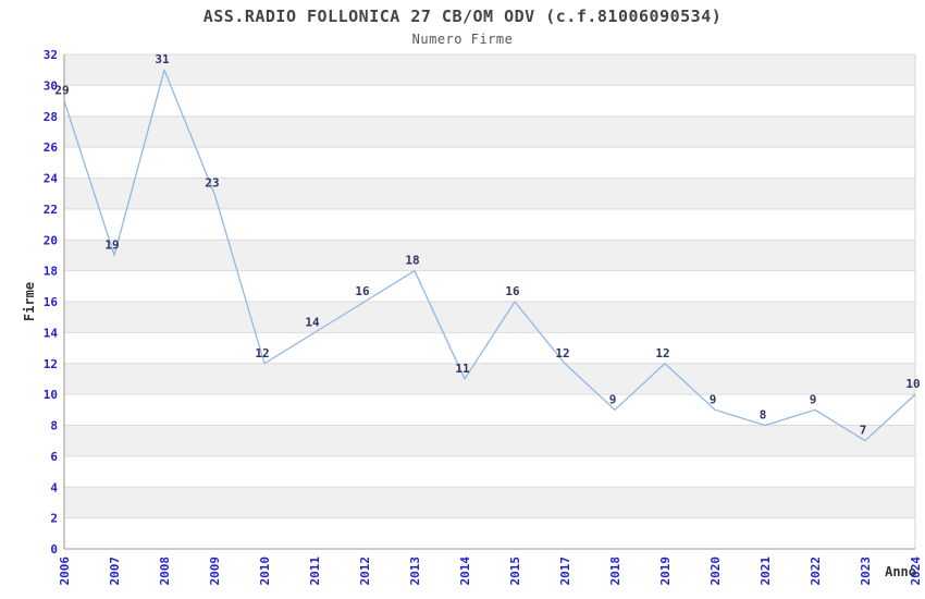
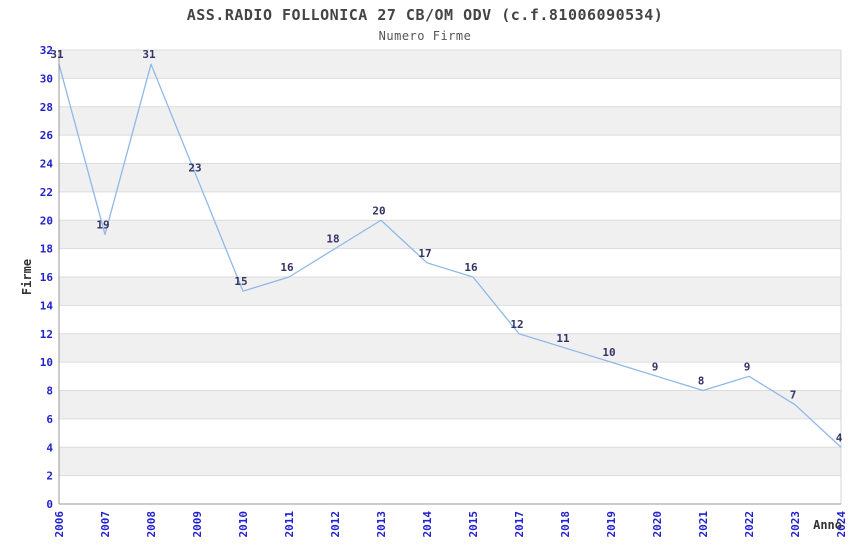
2006: 29 -> 31
2010: 12 -> 15
2011: 14 -> 16
2012: 16 -> 18
2013: 18 -> 20
2014: 11 -> 17
2018: 9 -> 11
2019: 12 -> 10
2024: 10 -> 4
